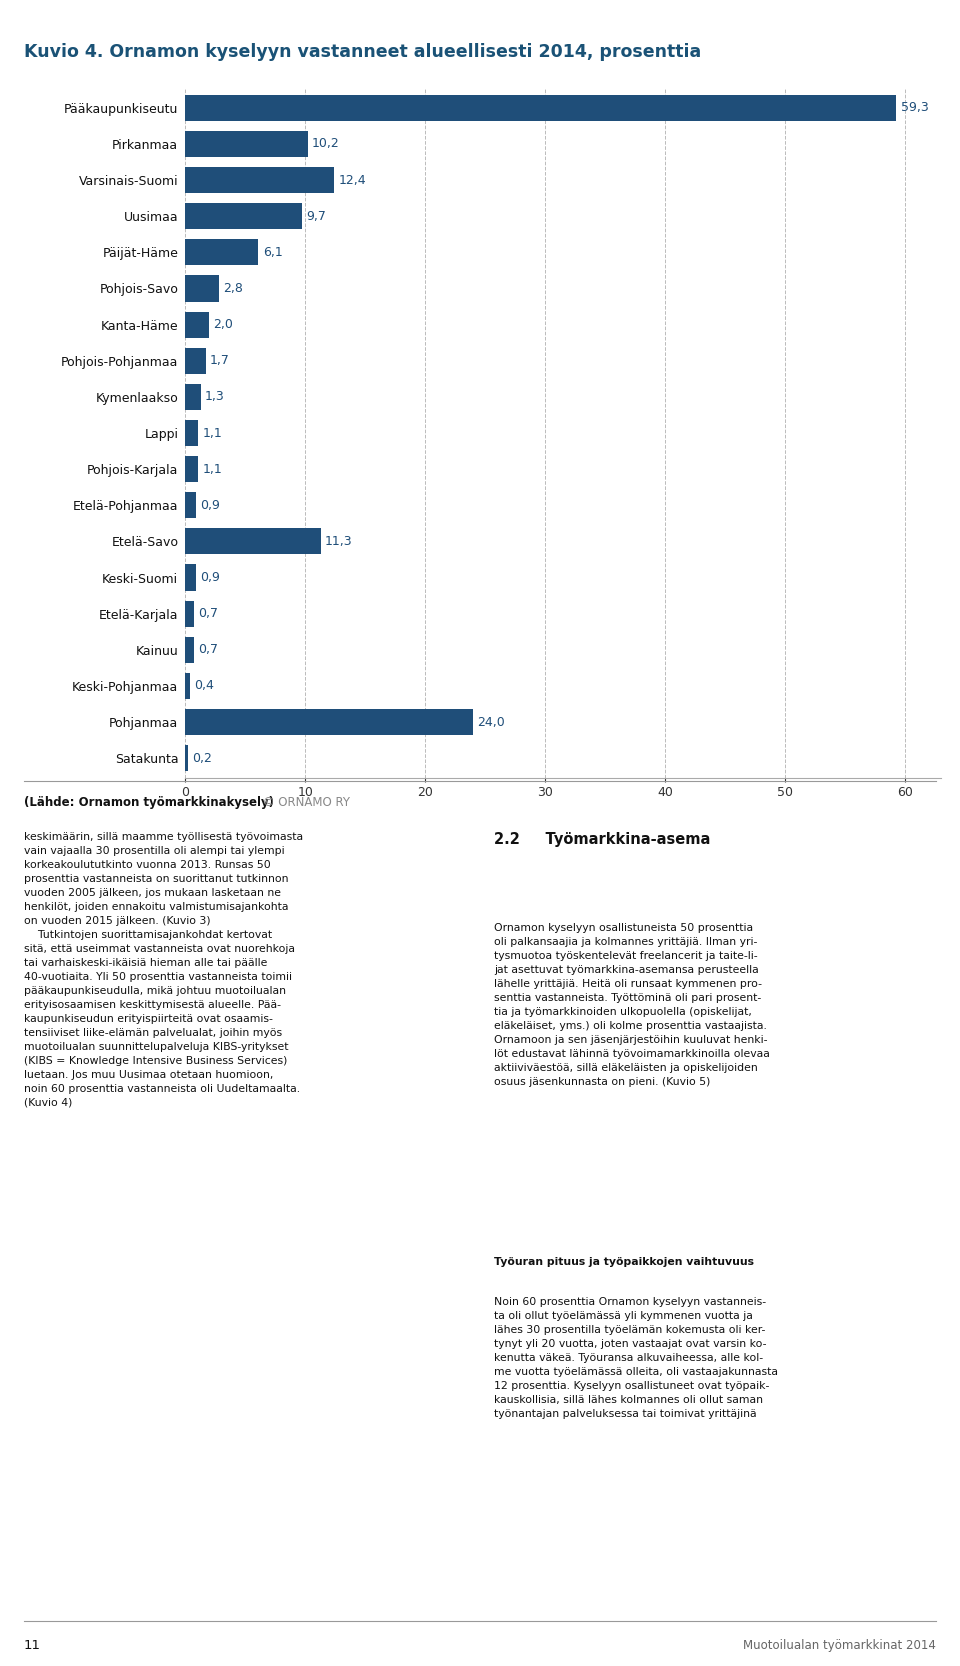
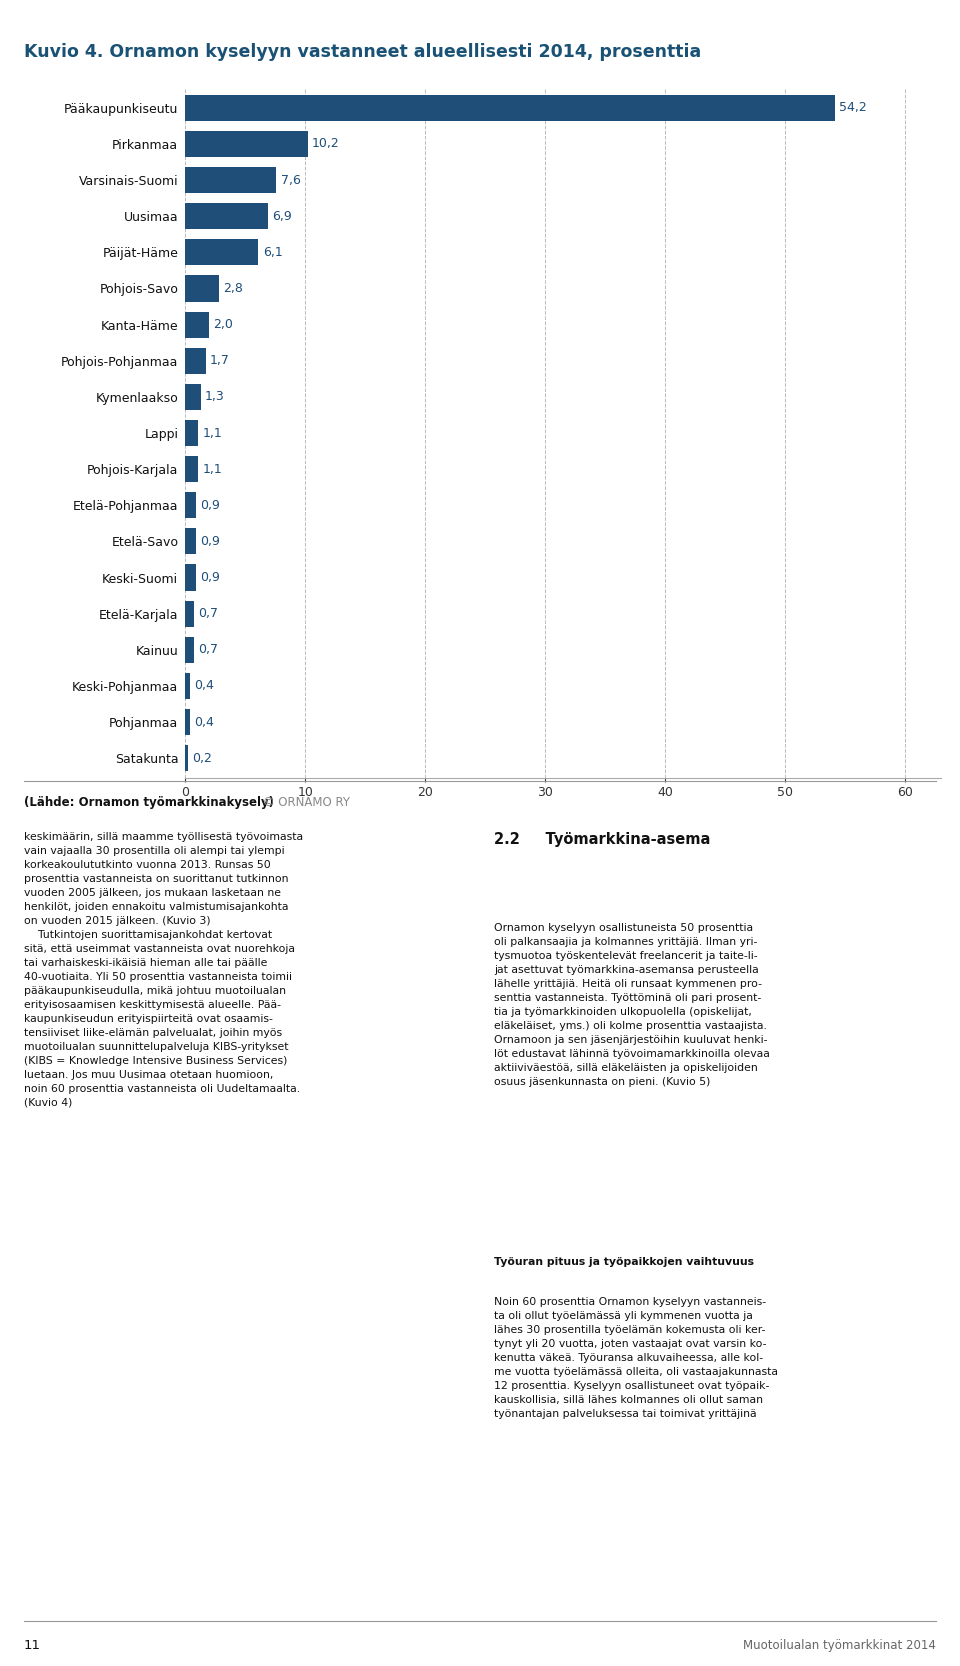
Pääkaupunkiseutu: 59,3 -> 54,2
Varsinais-Suomi: 12,4 -> 7,6
Uusimaa: 9,7 -> 6,9
Etelä-Savo: 11,3 -> 0,9
Pohjanmaa: 24,0 -> 0,4
